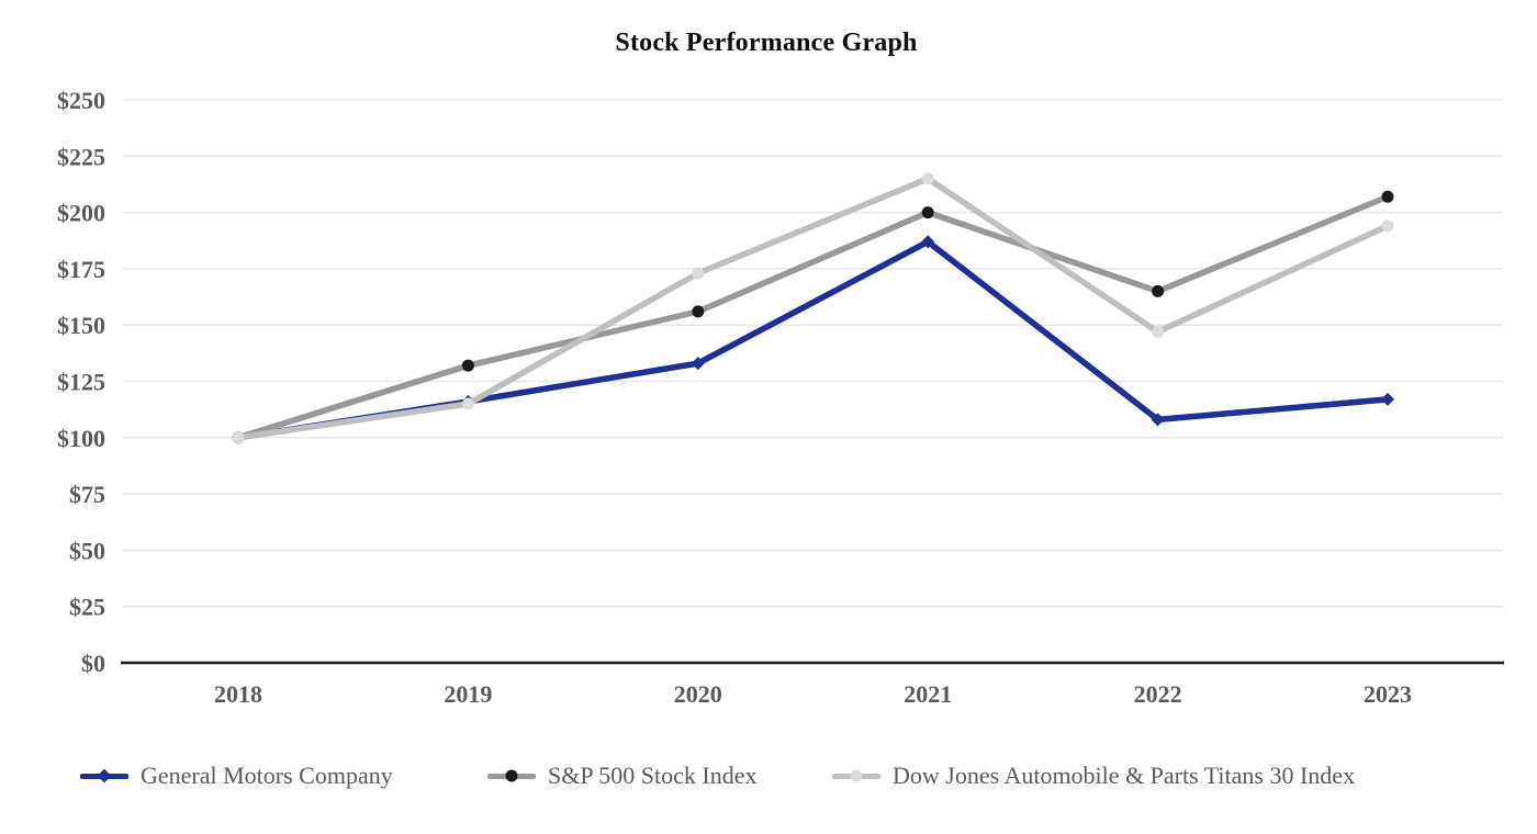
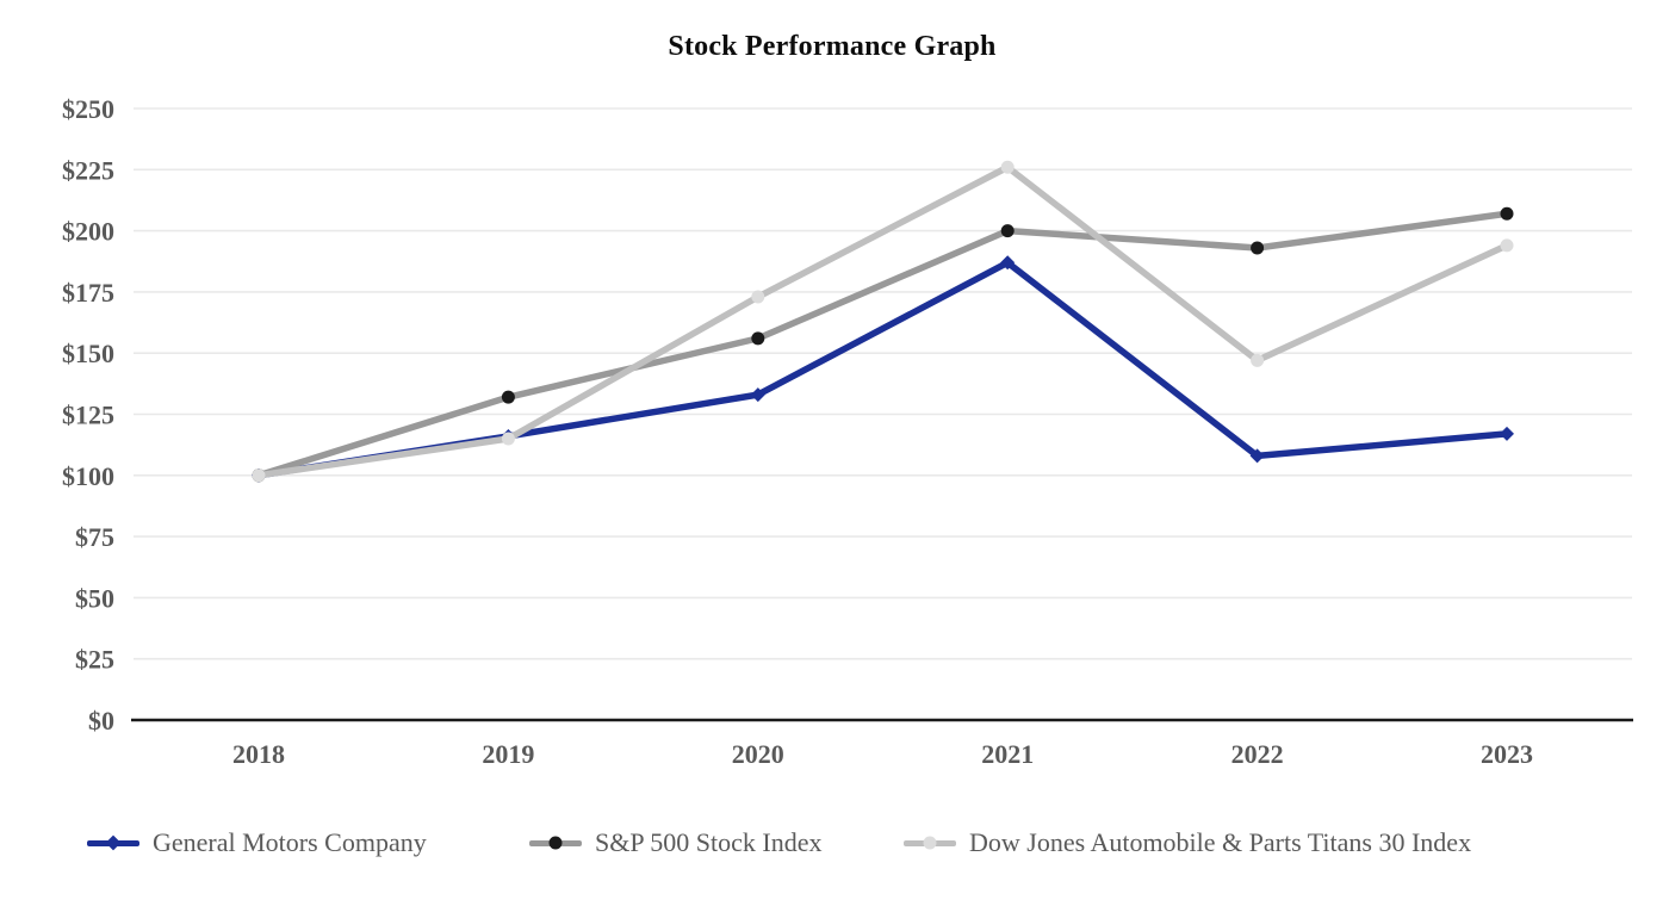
Dow Jones Automobile & Parts Titans 30 Index/2021: $215 -> $226
S&P 500 Stock Index/2022: $165 -> $193
